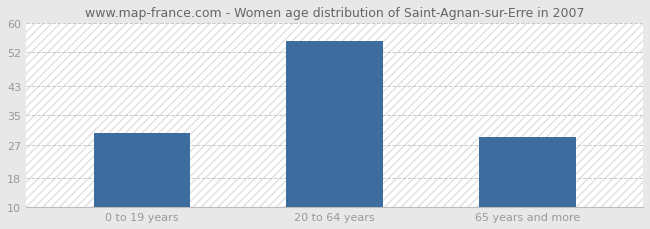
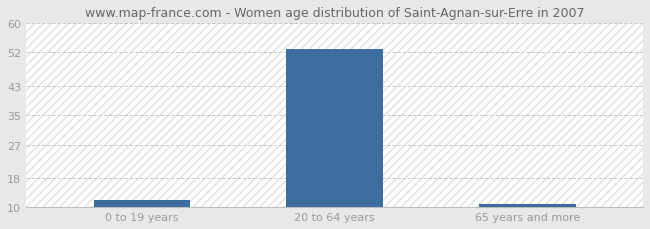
0 to 19 years: 30 -> 12
20 to 64 years: 55 -> 53
65 years and more: 29 -> 11
